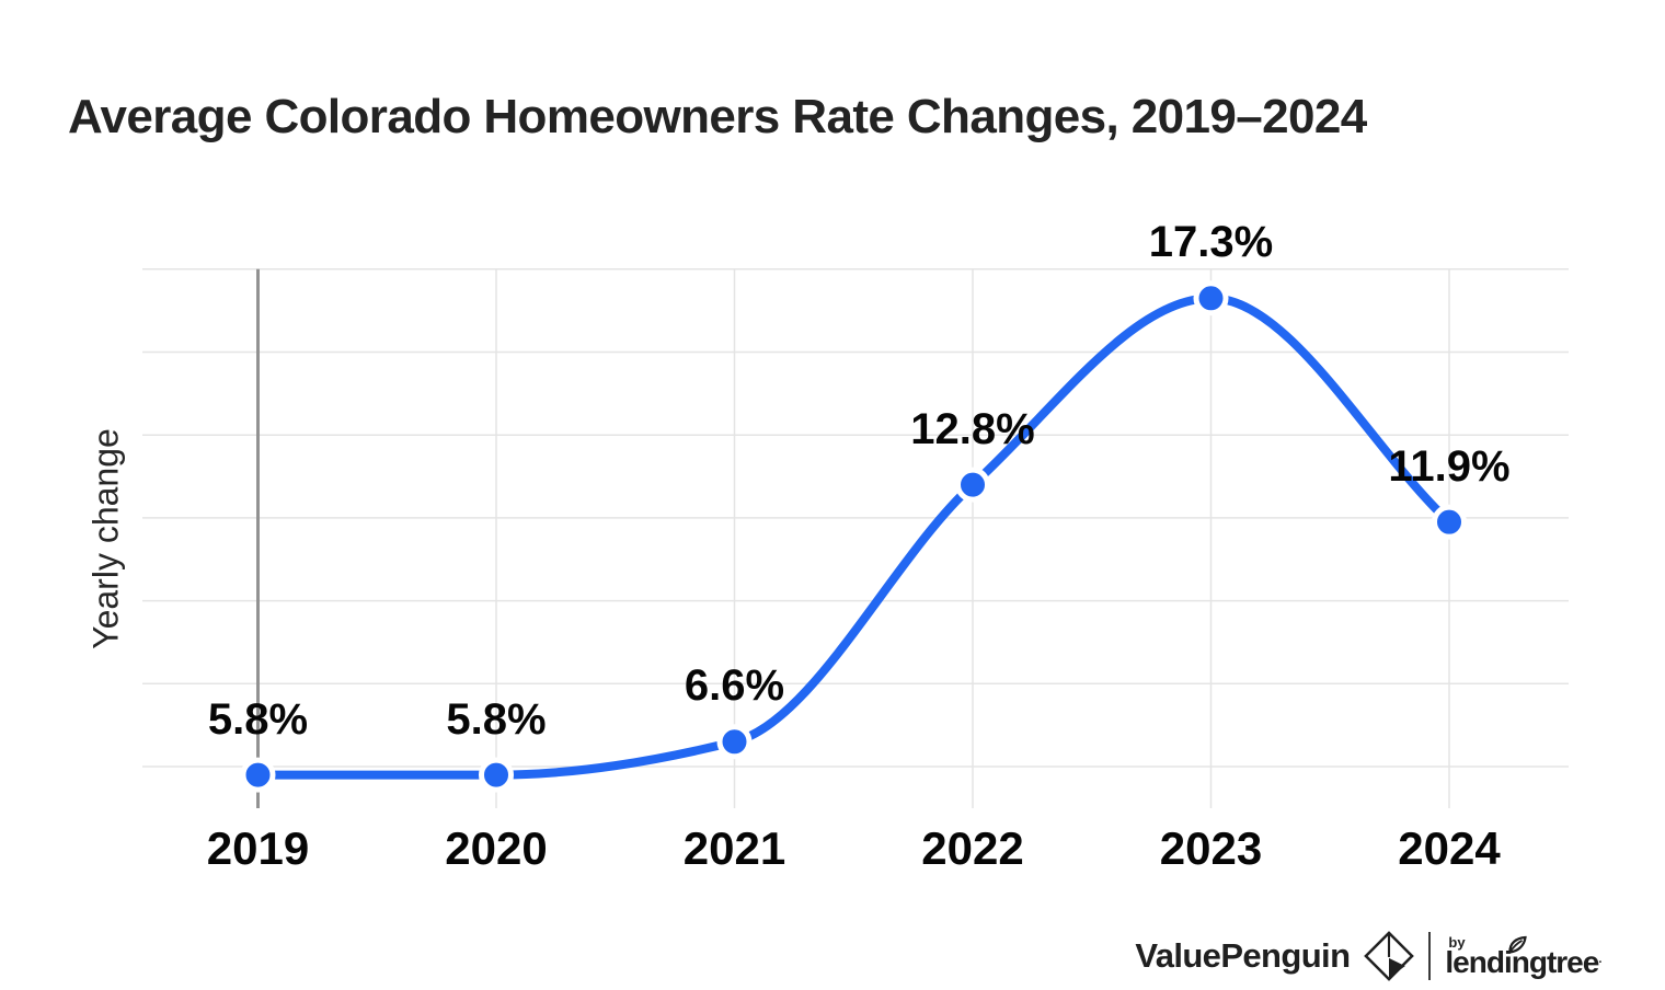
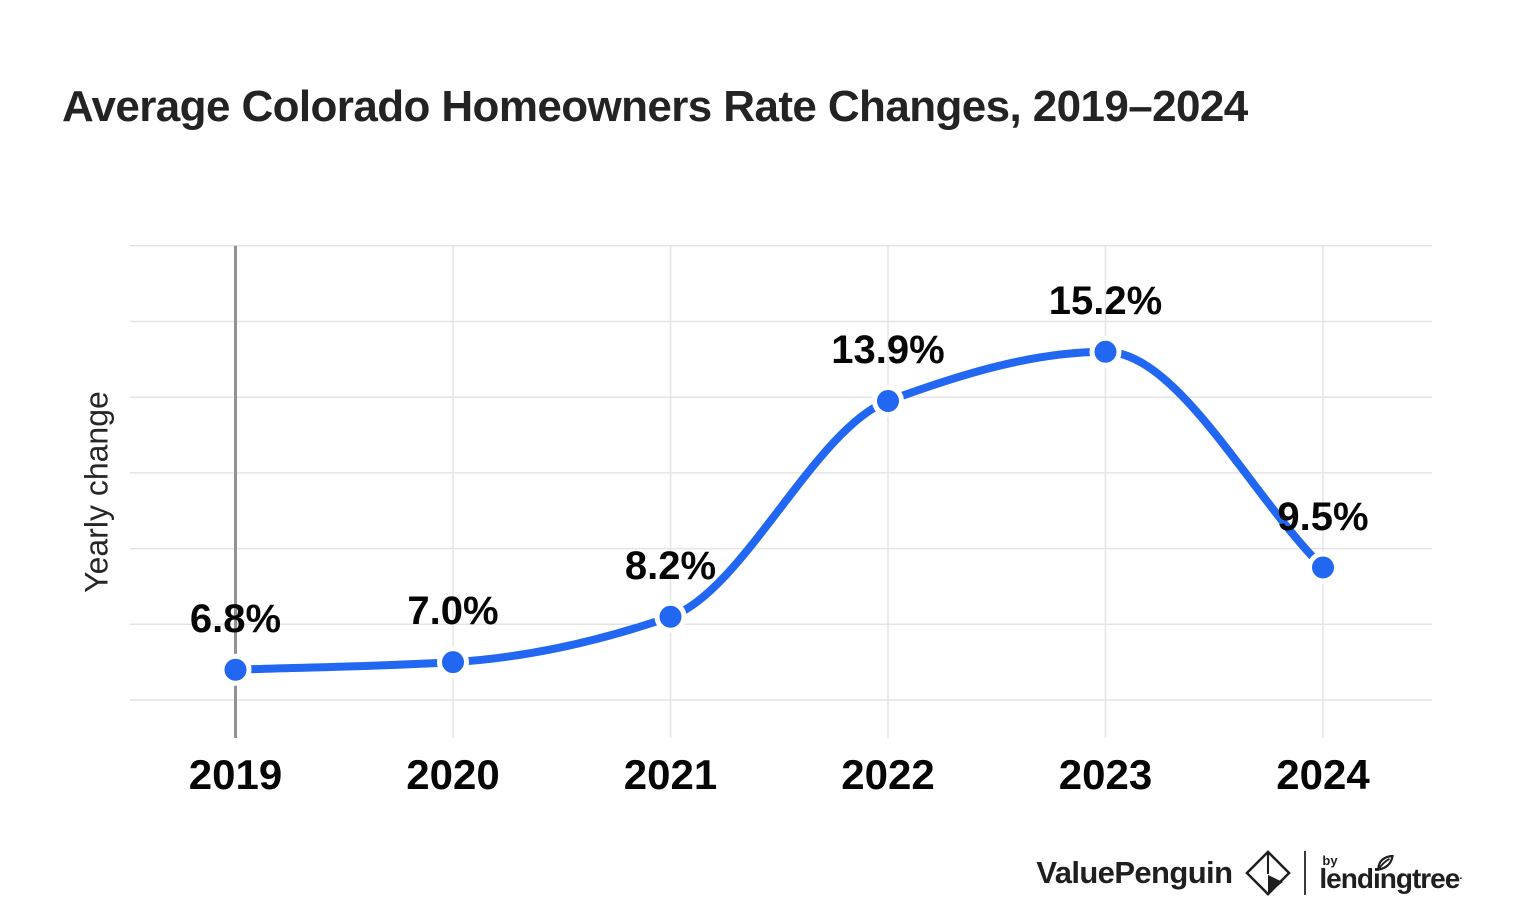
2019: 5.8% -> 6.8%
2020: 5.8% -> 7.0%
2021: 6.6% -> 8.2%
2022: 12.8% -> 13.9%
2023: 17.3% -> 15.2%
2024: 11.9% -> 9.5%
